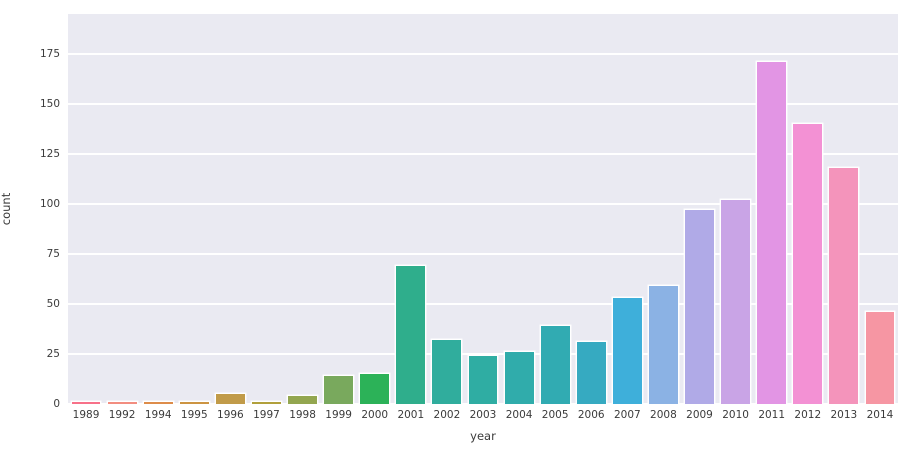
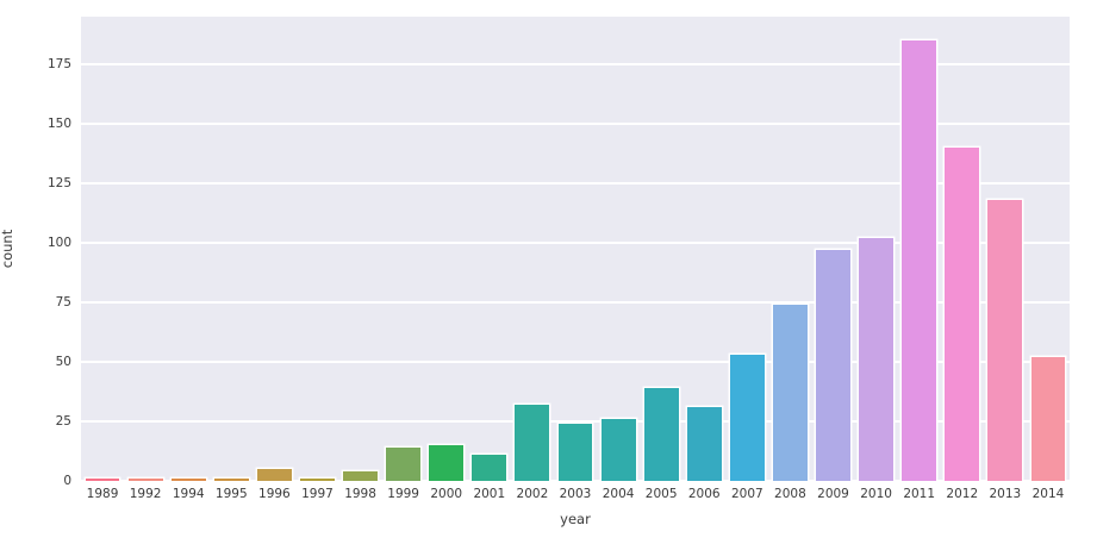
2001: 69 -> 11
2008: 59 -> 74
2011: 171 -> 185
2014: 46 -> 52
